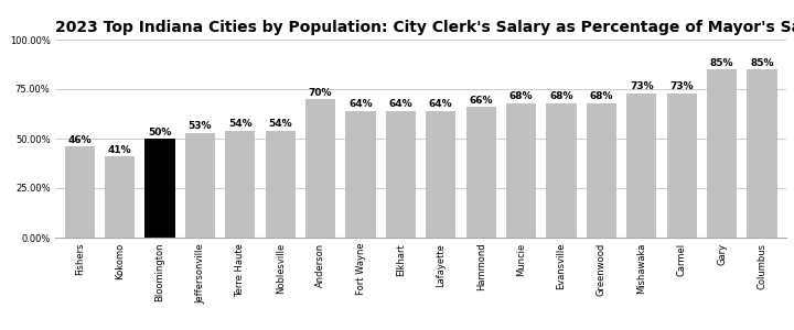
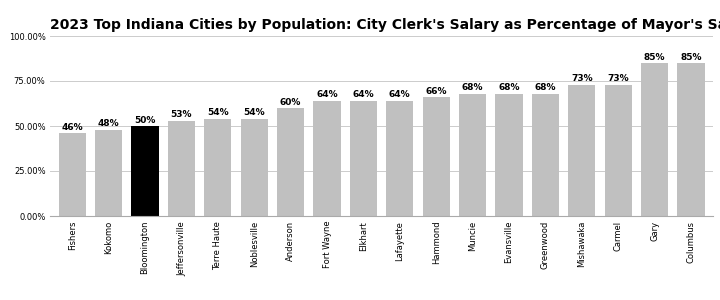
Kokomo: 41% -> 48%
Anderson: 70% -> 60%
